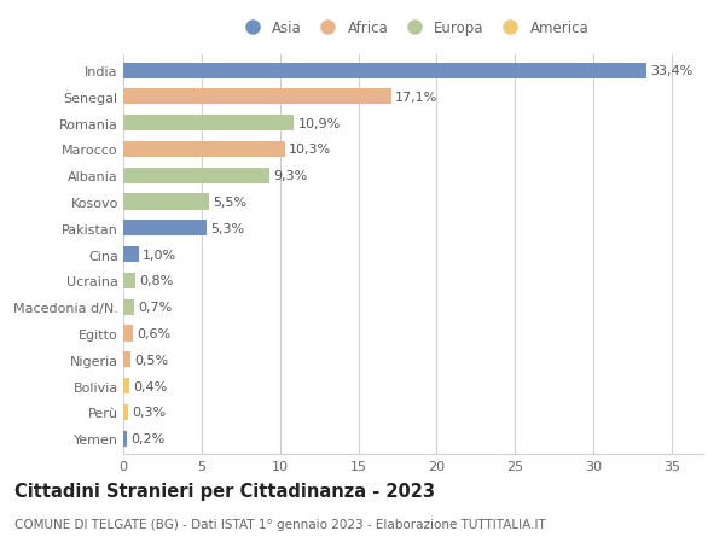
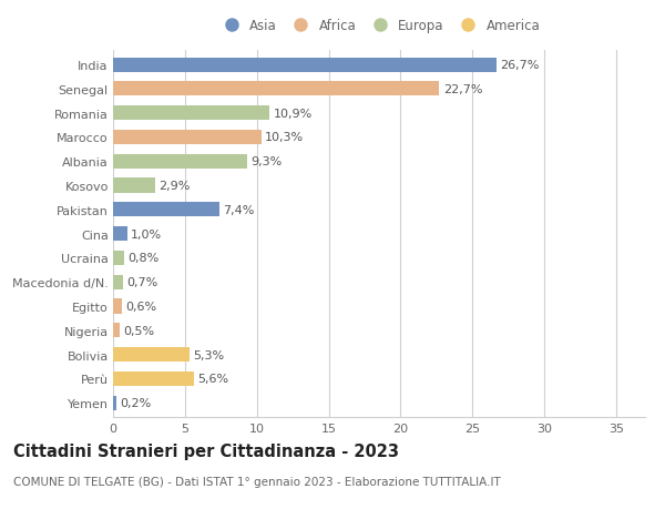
India: 33,4% -> 26,7%
Senegal: 17,1% -> 22,7%
Kosovo: 5,5% -> 2,9%
Pakistan: 5,3% -> 7,4%
Bolivia: 0,4% -> 5,3%
Perù: 0,3% -> 5,6%
